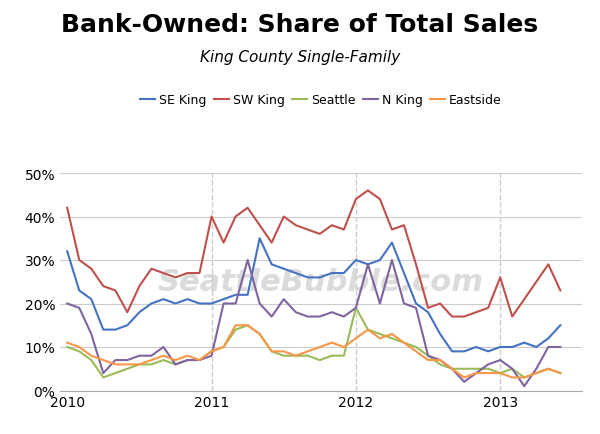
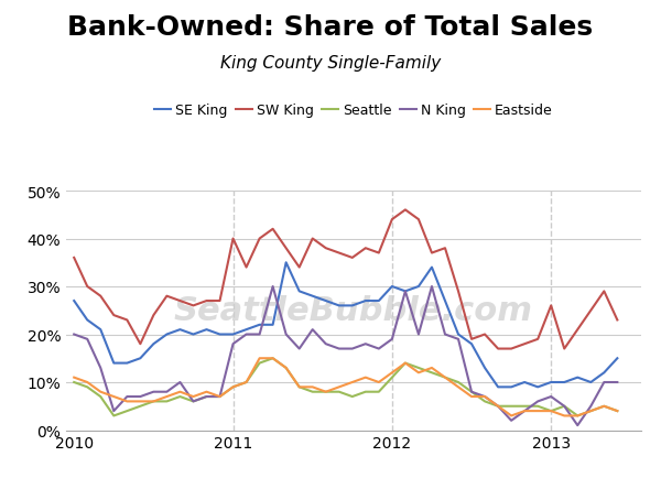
SE King/2010: 32% -> 27%
SW King/2010: 42% -> 36%
N King/2011: 8% -> 18%
Seattle/2012: 19% -> 11%
